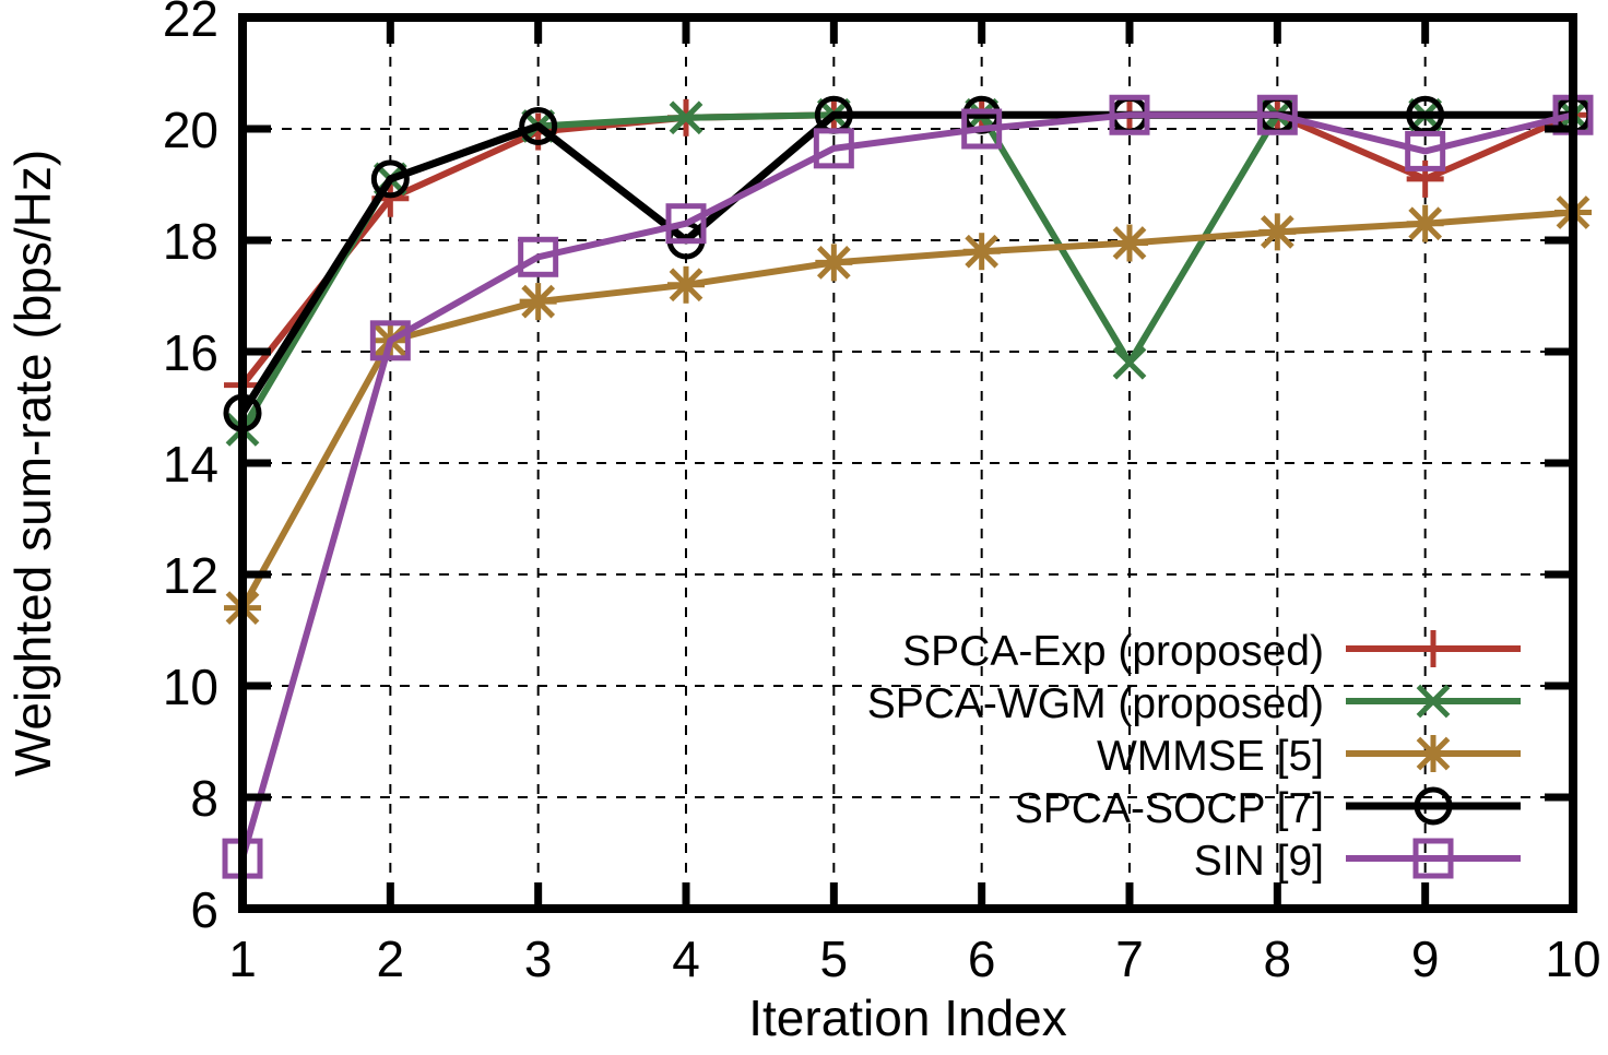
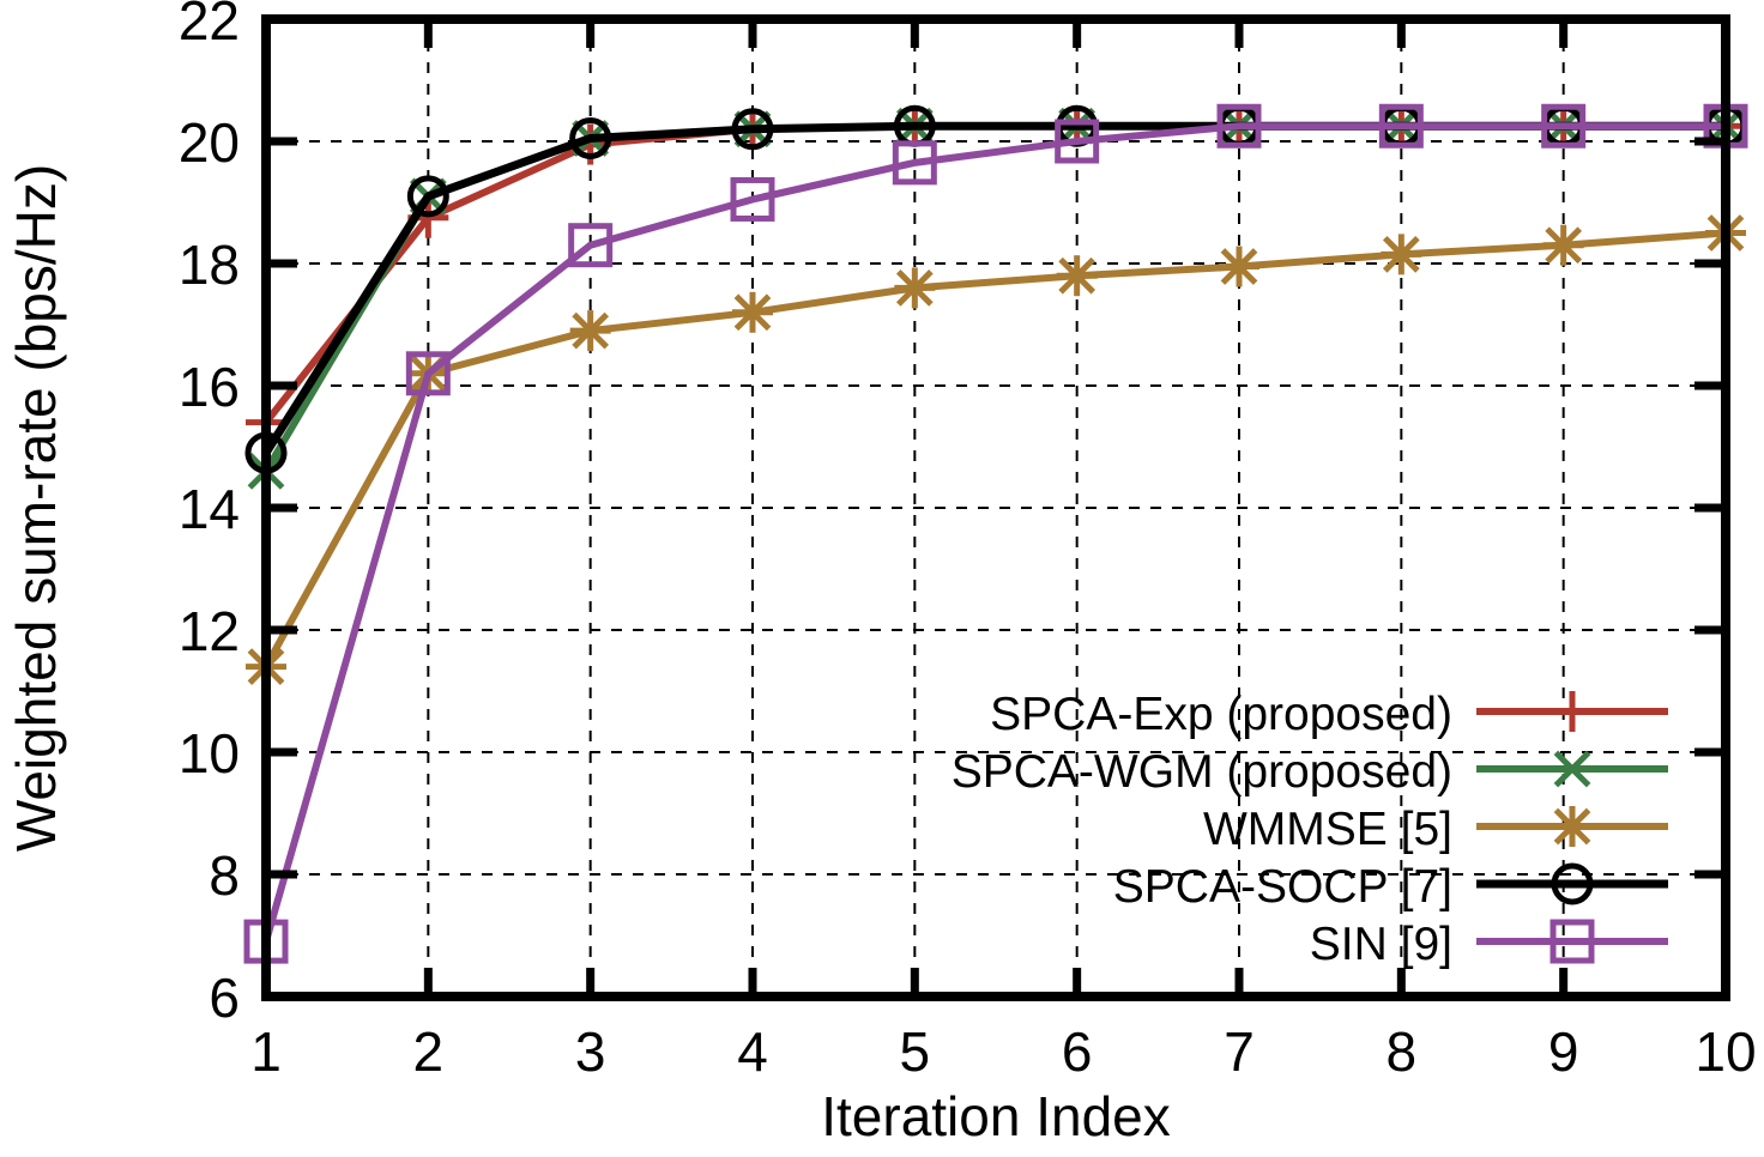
SIN [9]/3: 17.7 -> 18.3
SPCA-SOCP [7]/4: 18.0 -> 20.2
SIN [9]/4: 18.3 -> 19.1
SPCA-WGM (proposed)/7: 15.8 -> 20.2
SPCA-Exp (proposed)/9: 19.1 -> 20.2
SIN [9]/9: 19.6 -> 20.2
